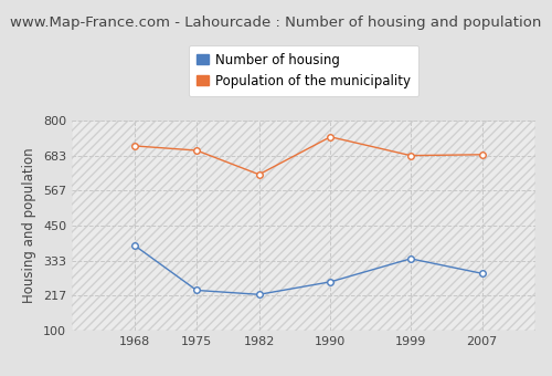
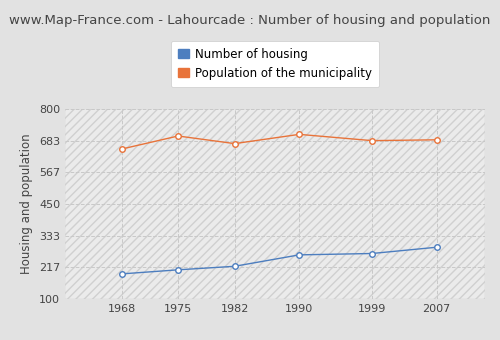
Number of housing/1968: 385 -> 193
Population of the municipality/1968: 715 -> 652
Number of housing/1975: 235 -> 208
Population of the municipality/1982: 620 -> 672
Population of the municipality/1990: 745 -> 706
Number of housing/1999: 340 -> 268
